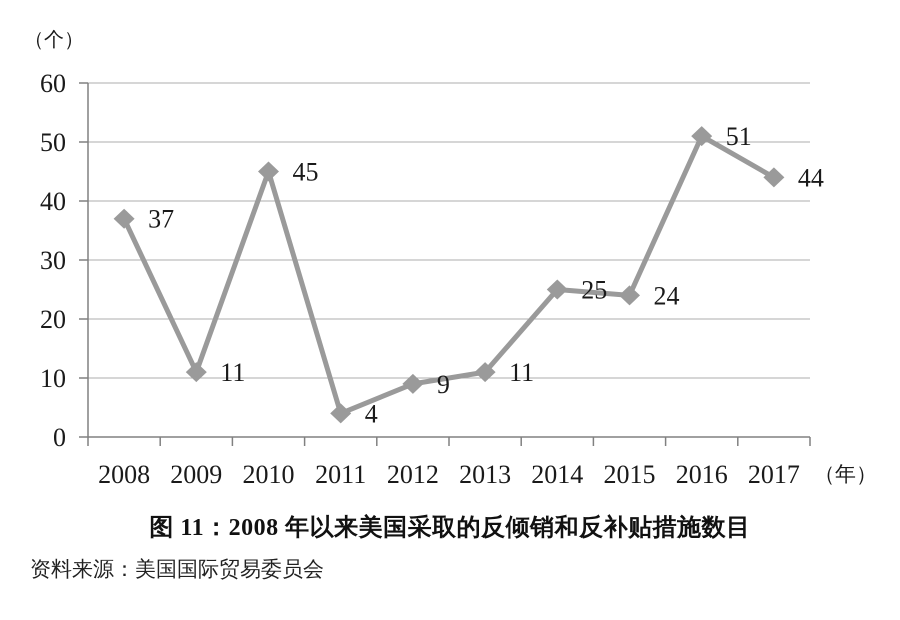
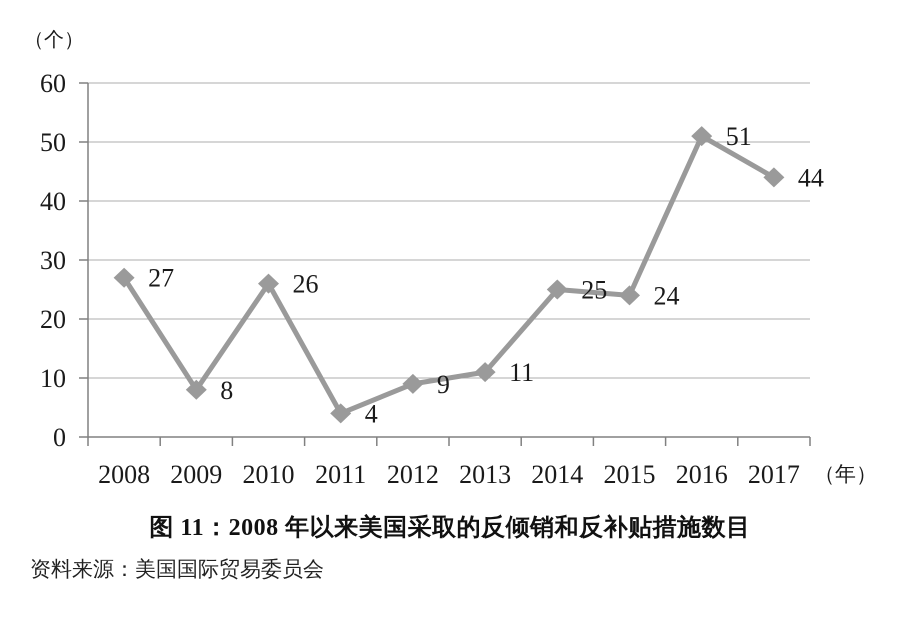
2008: 37 -> 27
2009: 11 -> 8
2010: 45 -> 26
